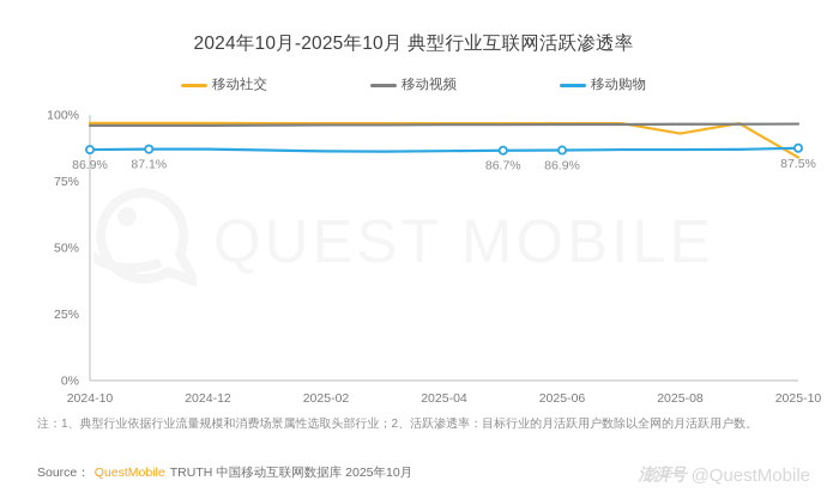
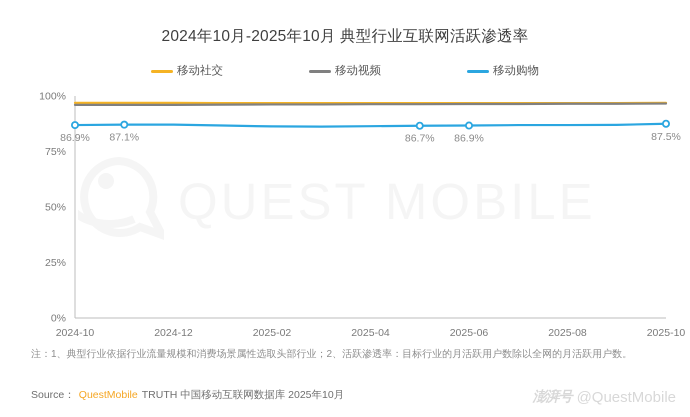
移动社交/2025-08: 93% -> 97%
移动社交/2025-10: 84% -> 97%
